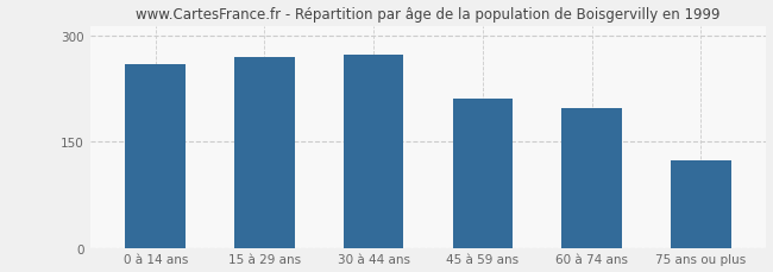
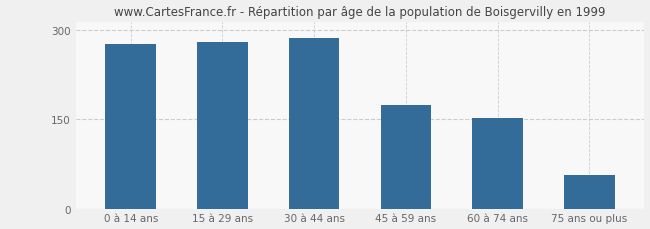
0 à 14 ans: 260 -> 277
15 à 29 ans: 270 -> 281
30 à 44 ans: 274 -> 287
45 à 59 ans: 212 -> 175
60 à 74 ans: 198 -> 152
75 ans ou plus: 124 -> 57
